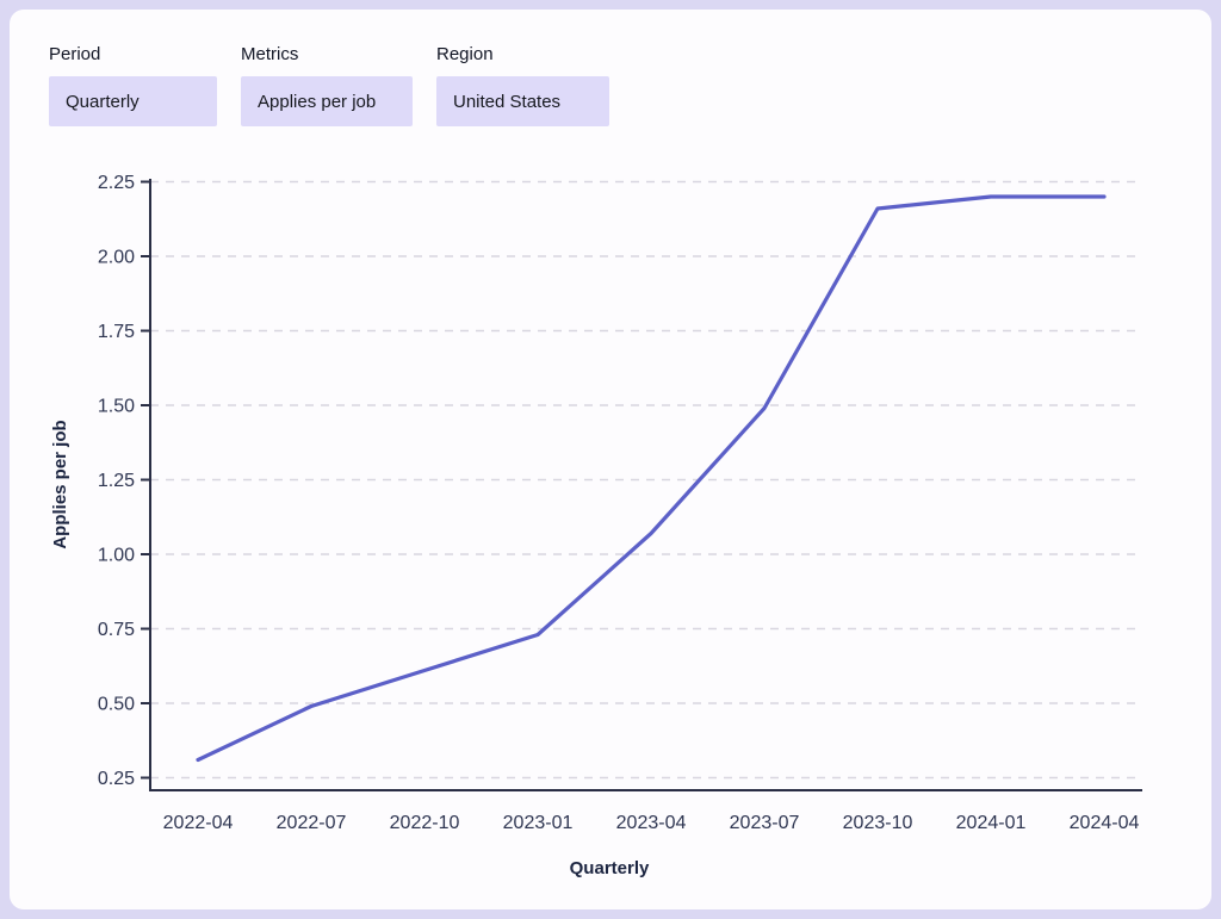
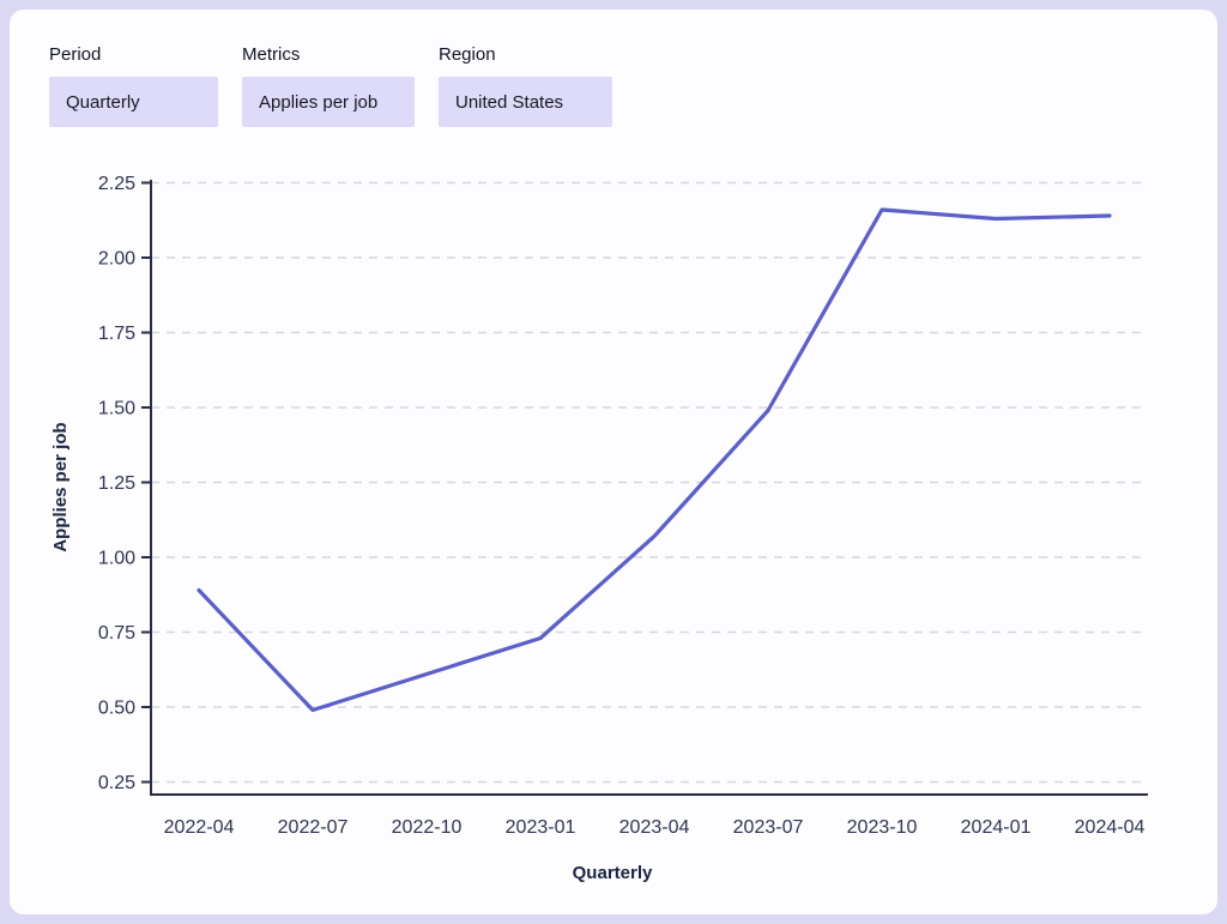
2022-04: 0.31 -> 0.89
2024-01: 2.20 -> 2.13
2024-04: 2.20 -> 2.14
